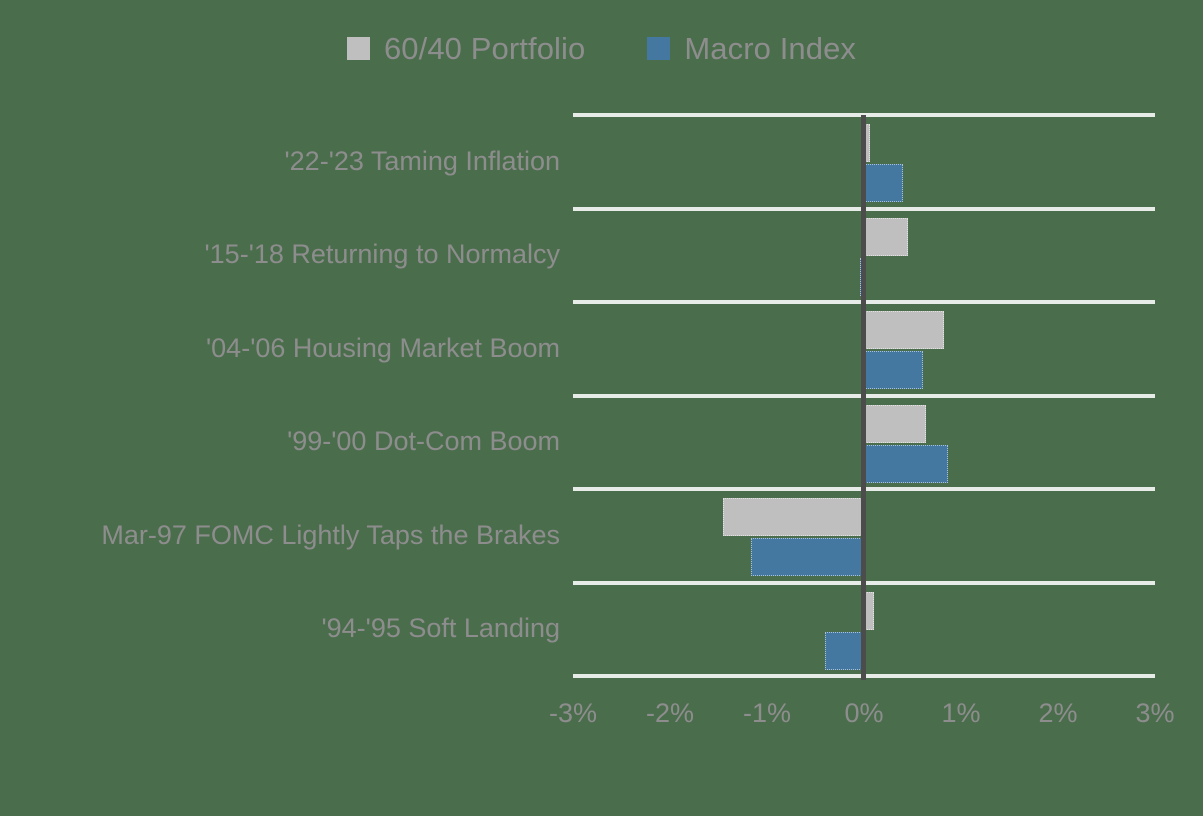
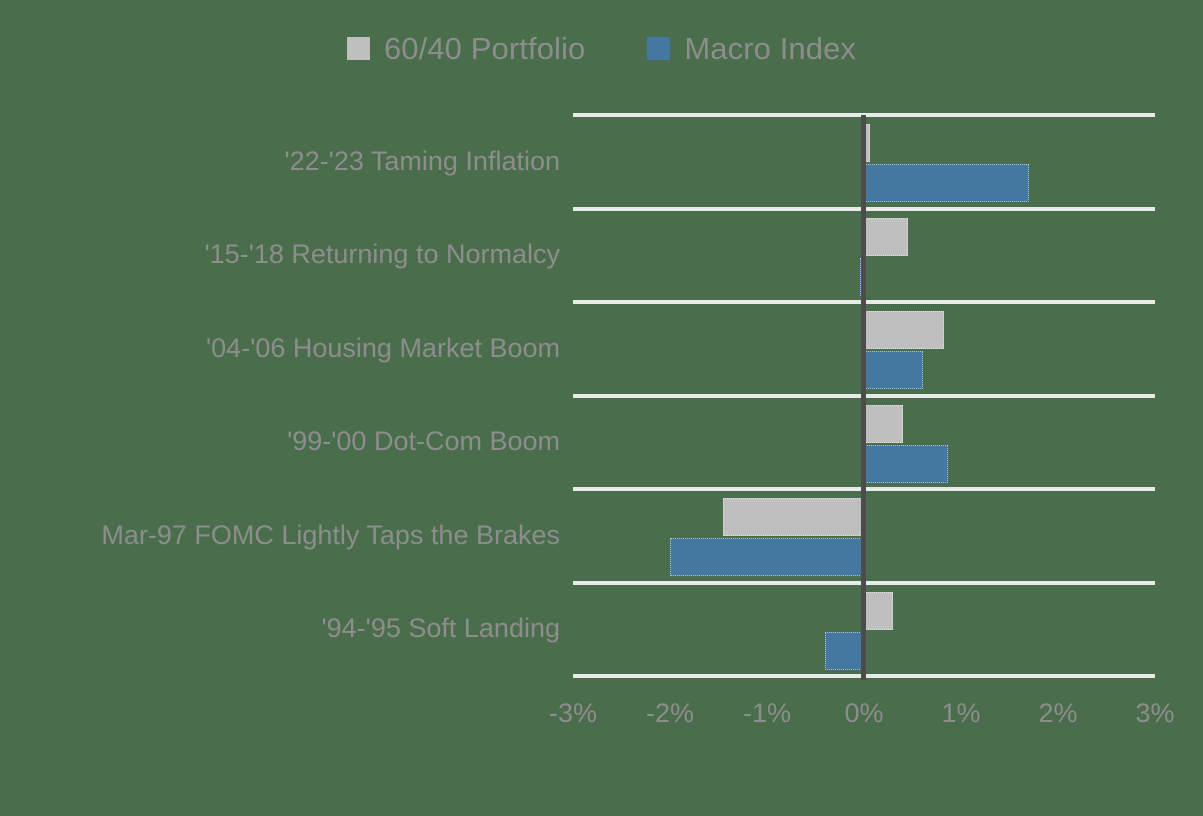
Macro Index/'22-'23 Taming Inflation: 0.4% -> 1.7%
60/40 Portfolio/'99-'00 Dot-Com Boom: 0.6% -> 0.4%
Macro Index/Mar-97 FOMC Lightly Taps the Brakes: -1.2% -> -2.0%
60/40 Portfolio/'94-'95 Soft Landing: 0.1% -> 0.3%
